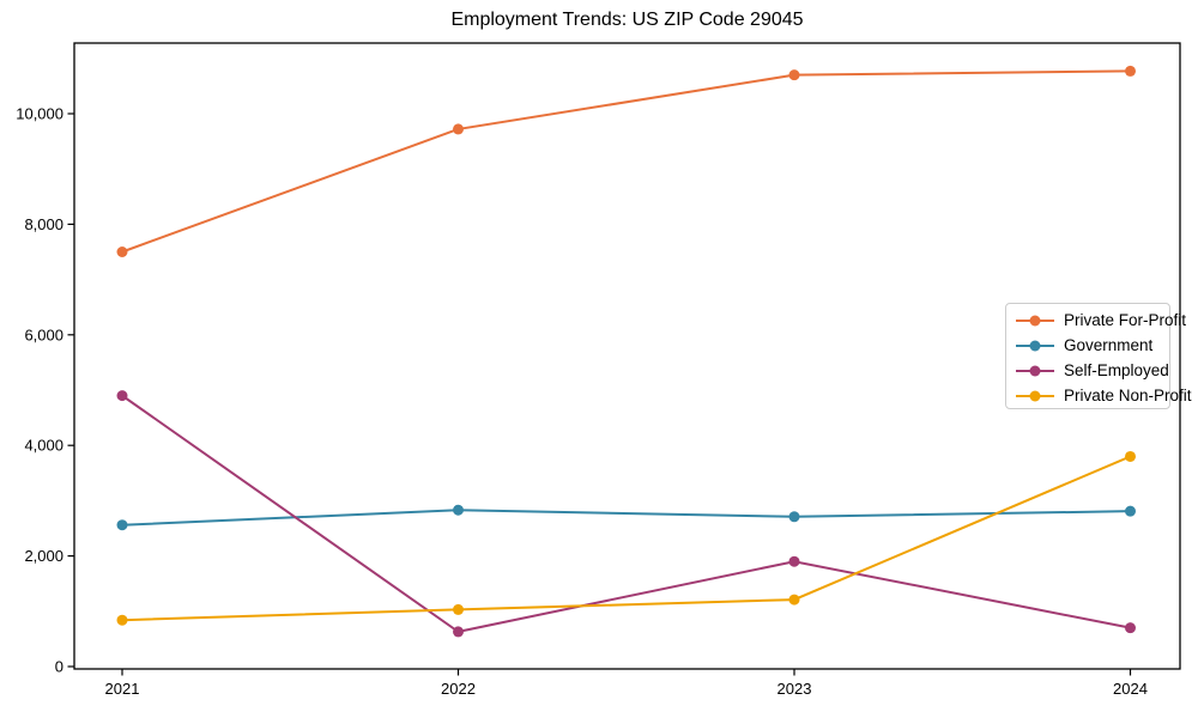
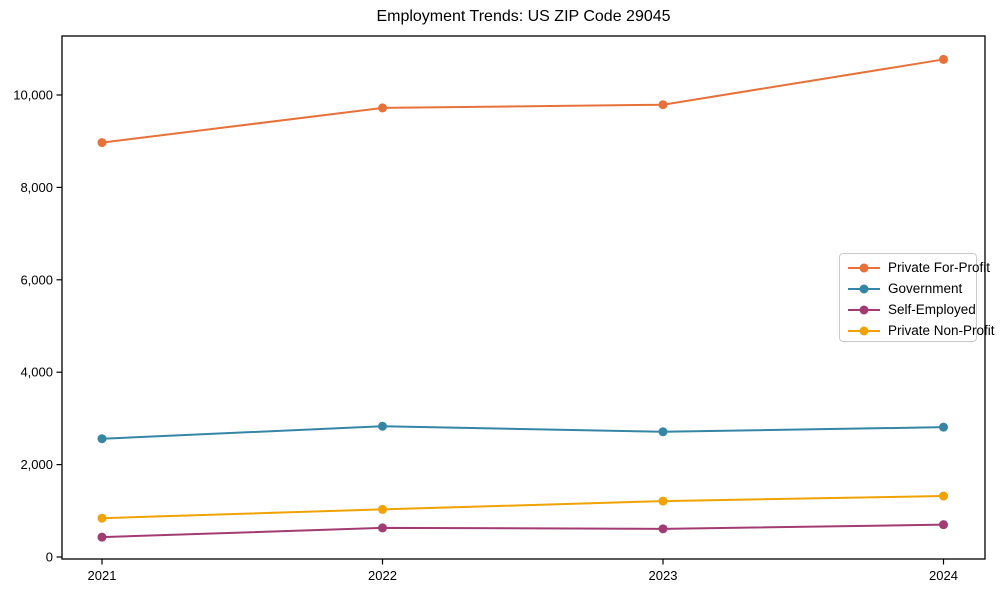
Private For-Profit/2021: 7500 -> 9000
Self-Employed/2021: 4900 -> 400
Private For-Profit/2023: 10700 -> 9800
Self-Employed/2023: 1900 -> 600
Private Non-Profit/2024: 3800 -> 1300
